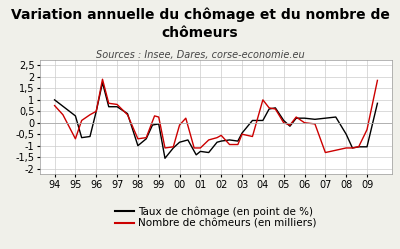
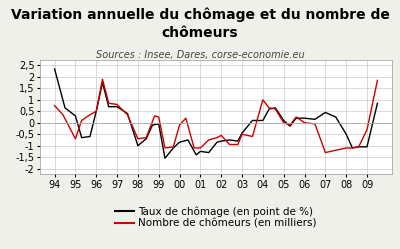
Taux de chômage (en point de %)/94: 1,00 -> 2,35
Taux de chômage (en point de %)/07: 0,20 -> 0,45
